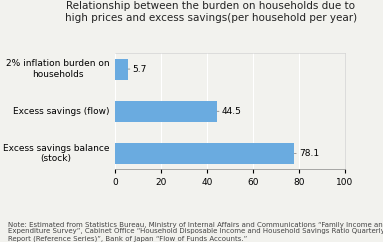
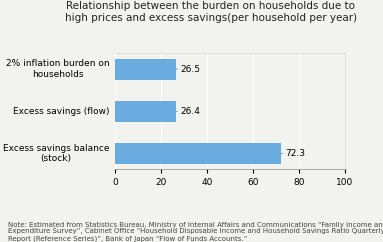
2% inflation burden on households: 5.7 -> 26.5
Excess savings (flow): 44.5 -> 26.4
Excess savings balance (stock): 78.1 -> 72.3
